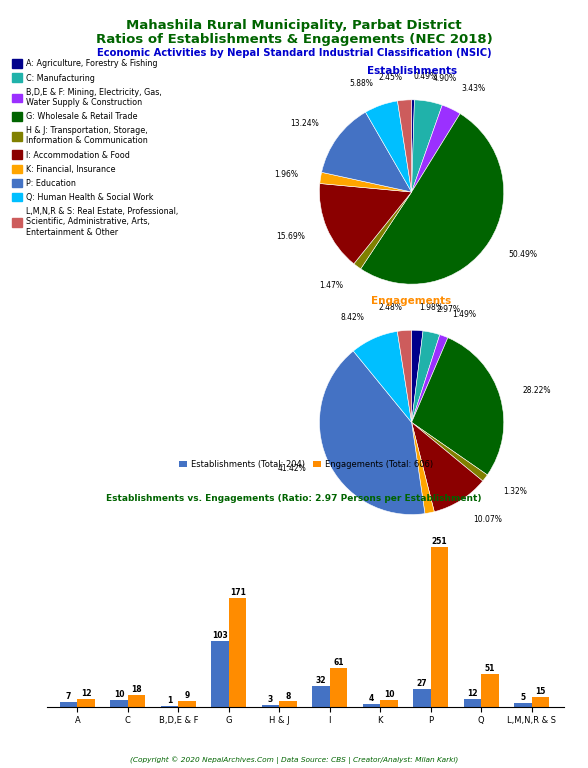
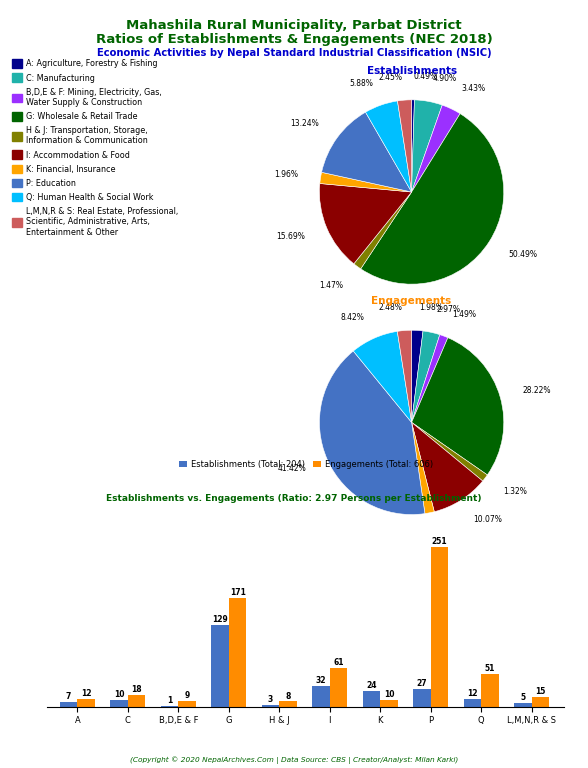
Establishments (Total: 204)/G: 103 -> 129
Establishments (Total: 204)/K: 4 -> 24
